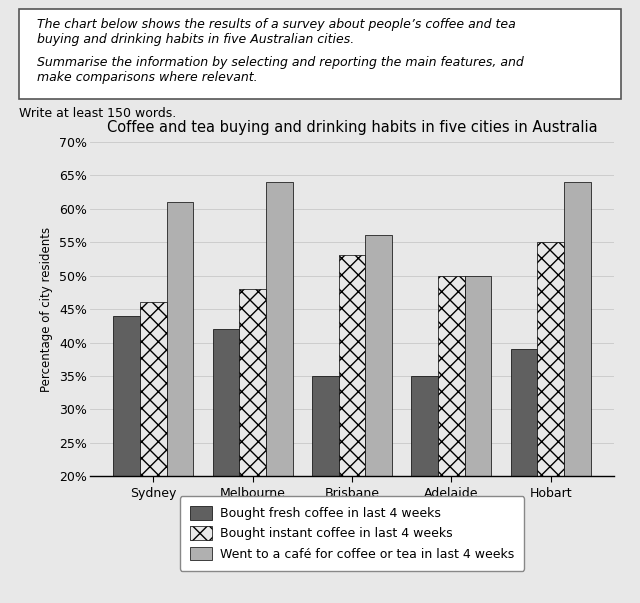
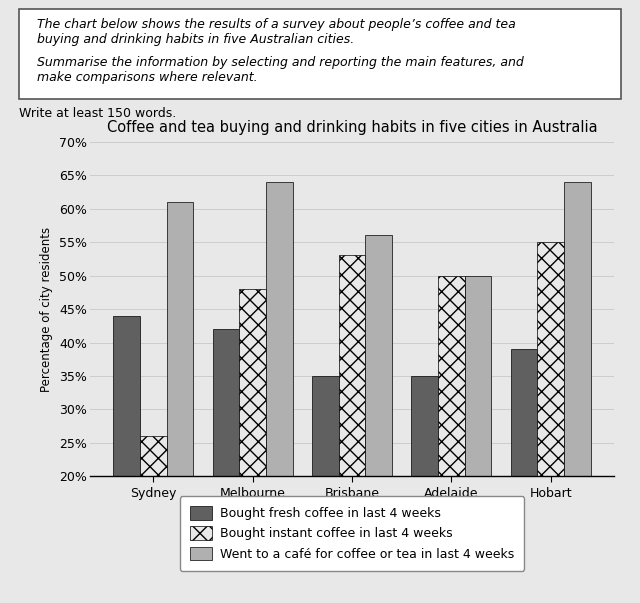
Bought instant coffee in last 4 weeks/Sydney: 46% -> 26%
